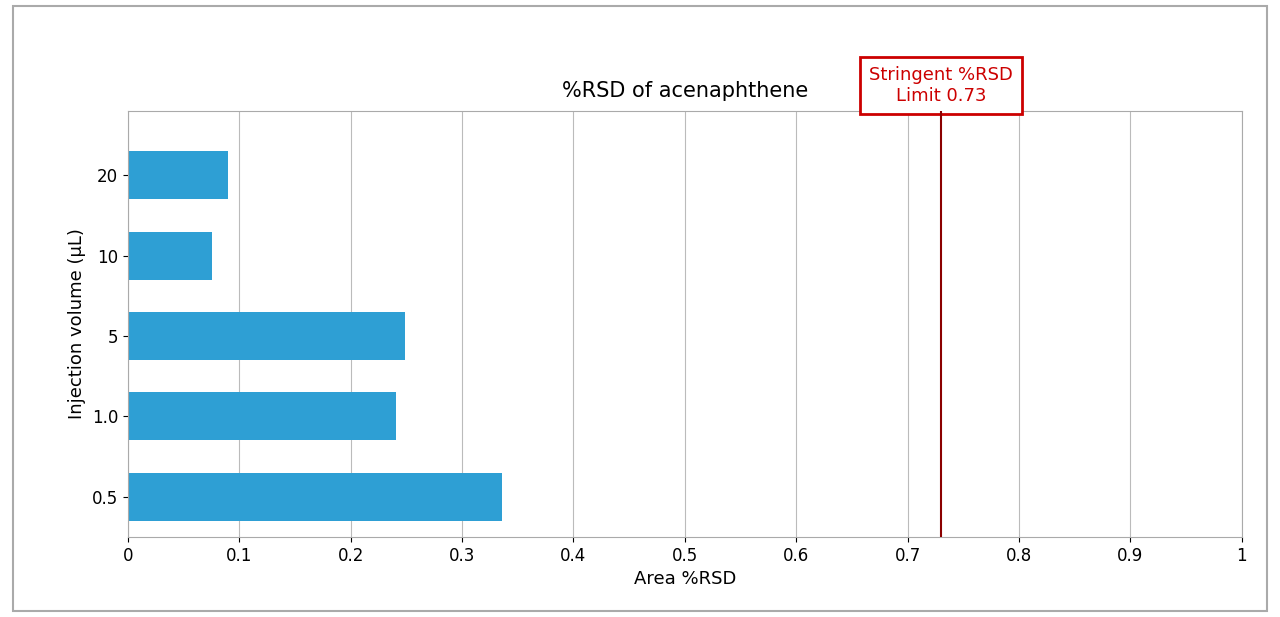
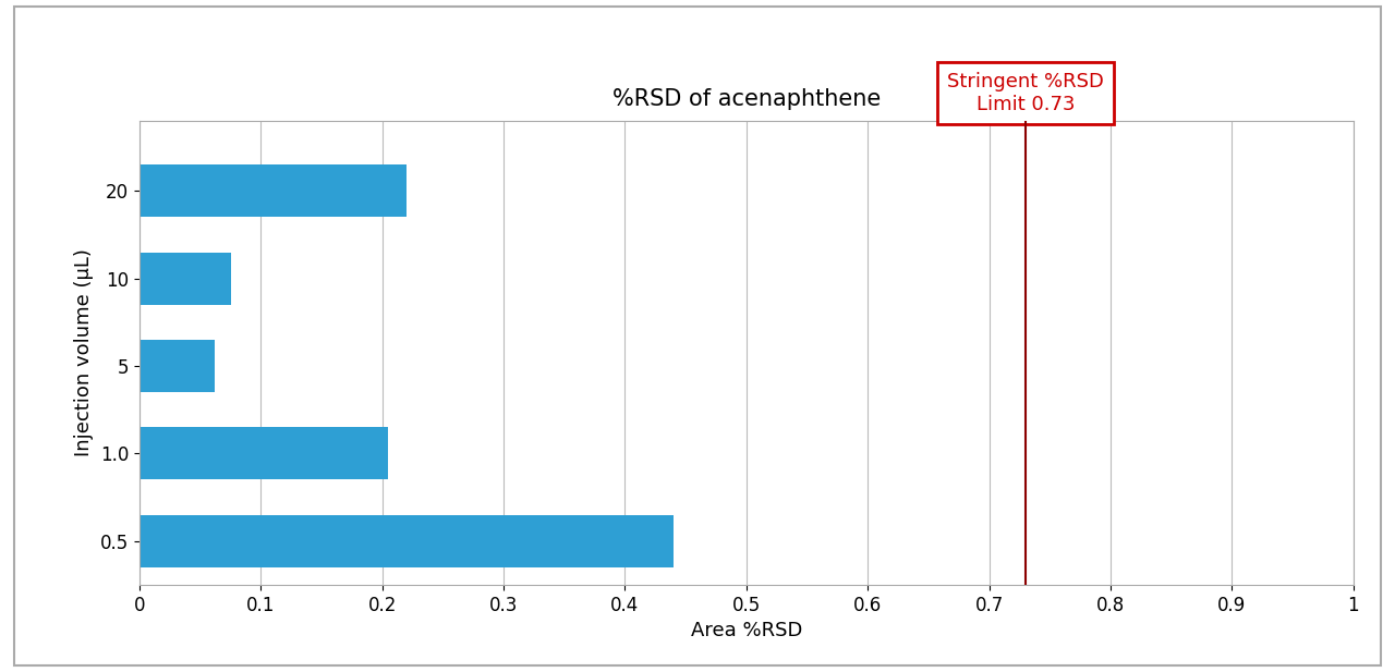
20: 0.090 -> 0.220
5: 0.249 -> 0.062
1.0: 0.241 -> 0.205
0.5: 0.336 -> 0.440
